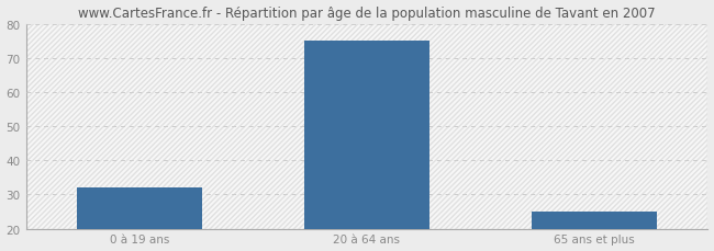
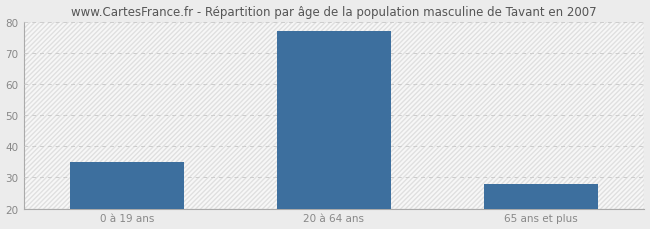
0 à 19 ans: 32 -> 35
20 à 64 ans: 75 -> 77
65 ans et plus: 25 -> 28
